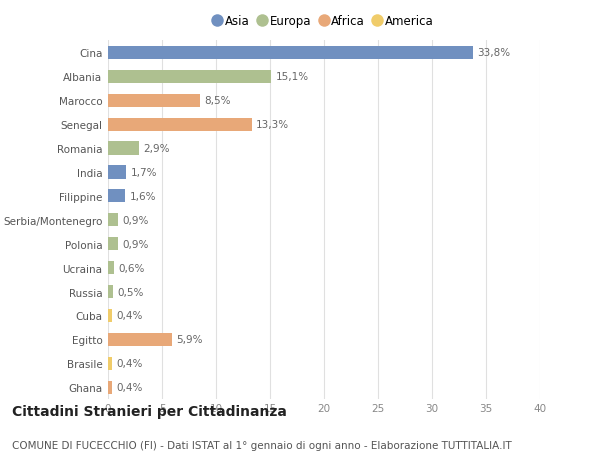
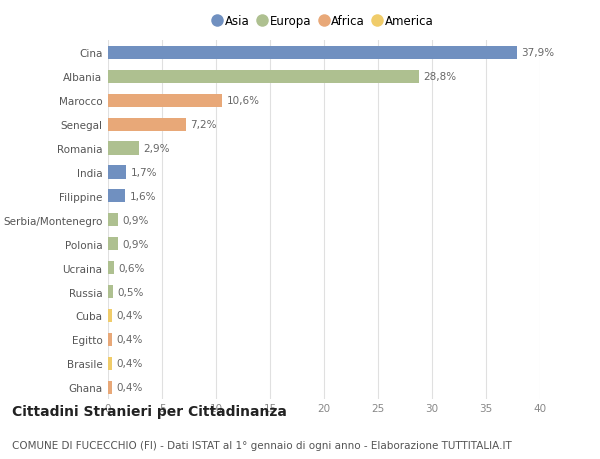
Cina: 33,8% -> 37,9%
Albania: 15,1% -> 28,8%
Marocco: 8,5% -> 10,6%
Senegal: 13,3% -> 7,2%
Egitto: 5,9% -> 0,4%
